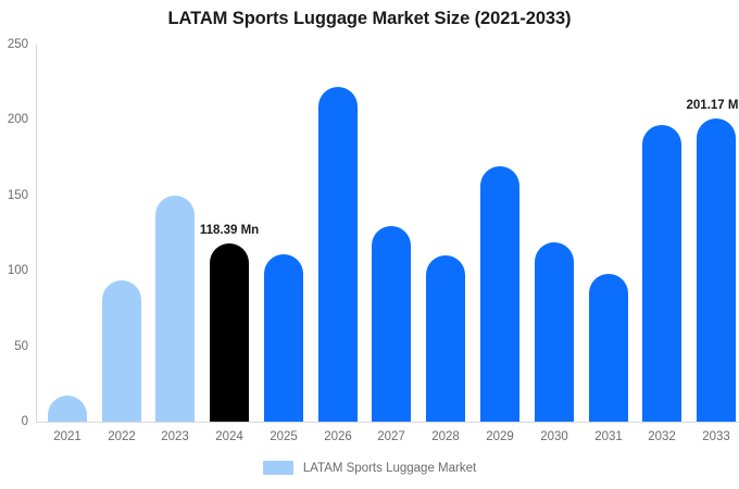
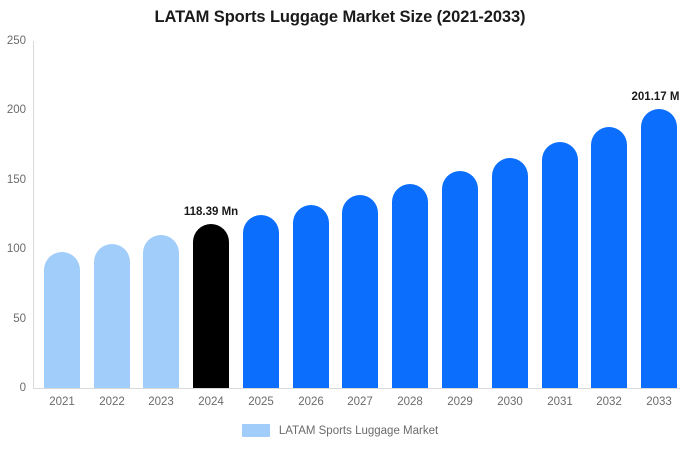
2021: 17 -> 98
2022: 94 -> 104
2023: 150 -> 110
2025: 111 -> 125
2026: 222 -> 132
2027: 130 -> 139
2028: 110 -> 147
2029: 169 -> 156
2030: 119 -> 166
2031: 98 -> 177
2032: 197 -> 188
